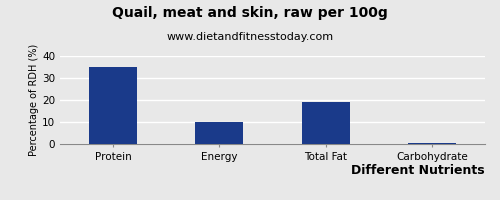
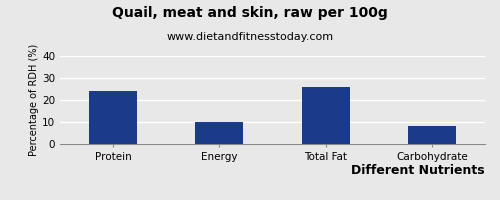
Protein: 35.0 -> 24.0
Total Fat: 19.0 -> 26.0
Carbohydrate: 0.3 -> 8.0
